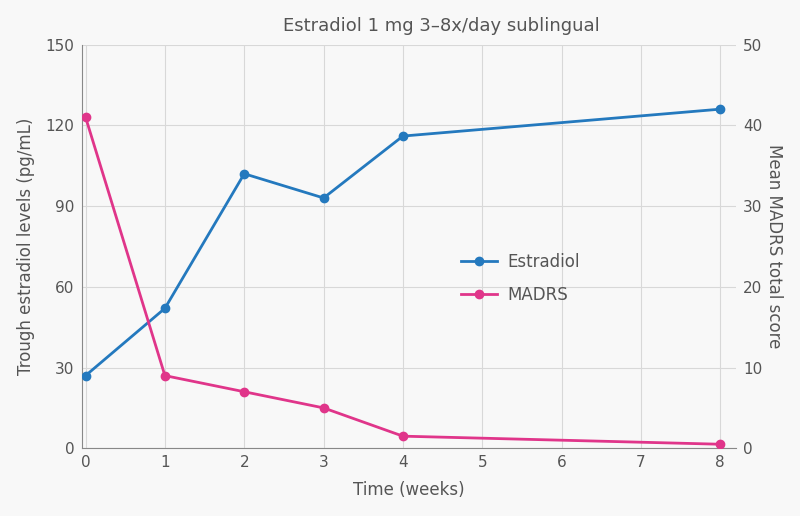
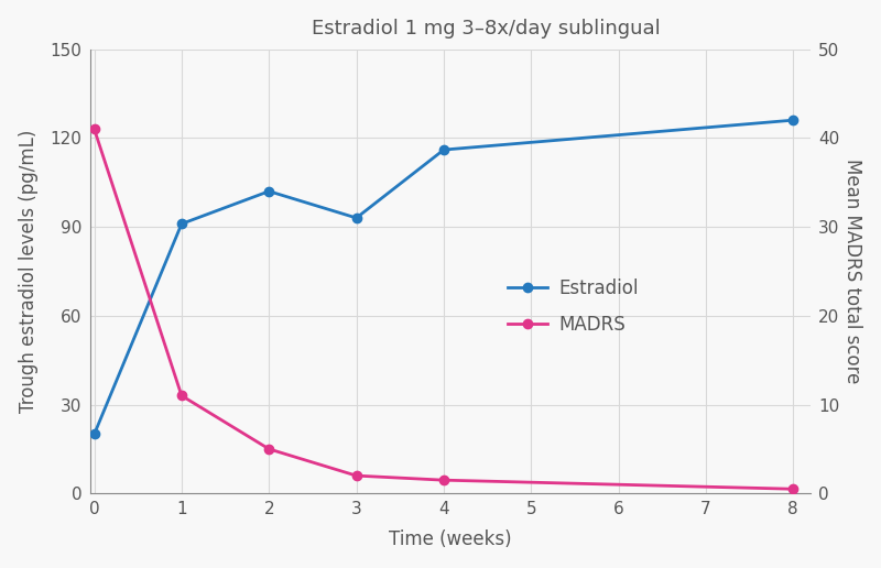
Estradiol/0: 27 -> 20
Estradiol/1: 52 -> 91
MADRS/1: 9.0 -> 11.0
MADRS/2: 7.0 -> 5.0
MADRS/3: 5.0 -> 2.0
